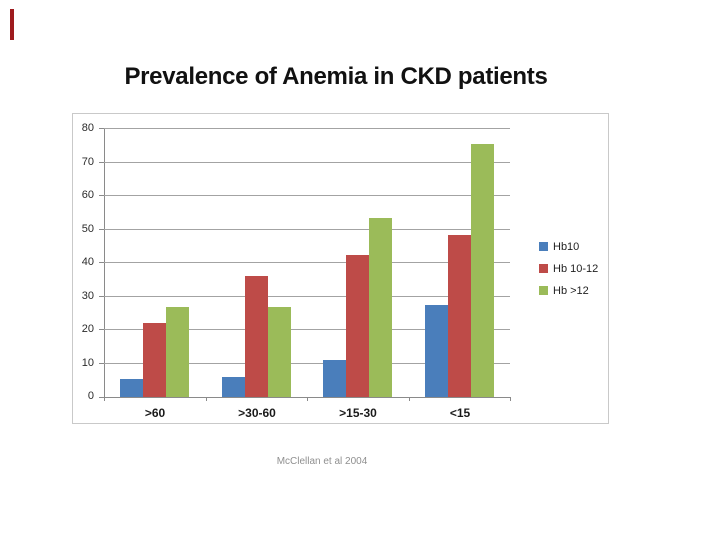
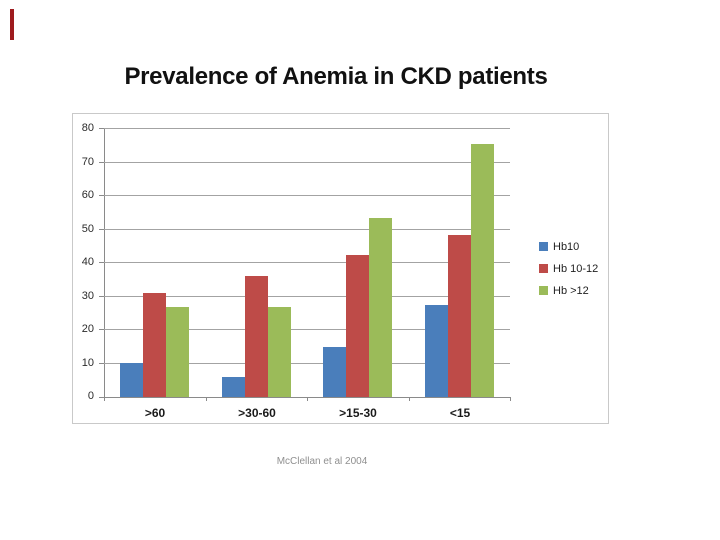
Hb10/>60: 6 -> 10
Hb 10-12/>60: 22 -> 31
Hb10/>15-30: 11 -> 15
